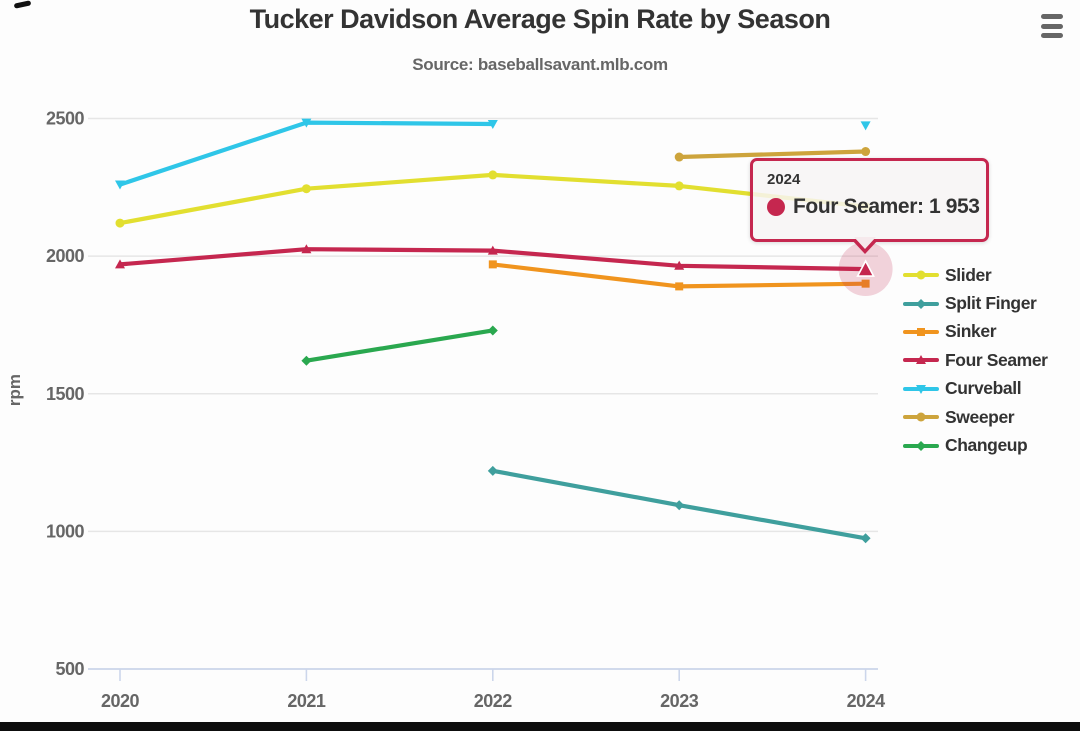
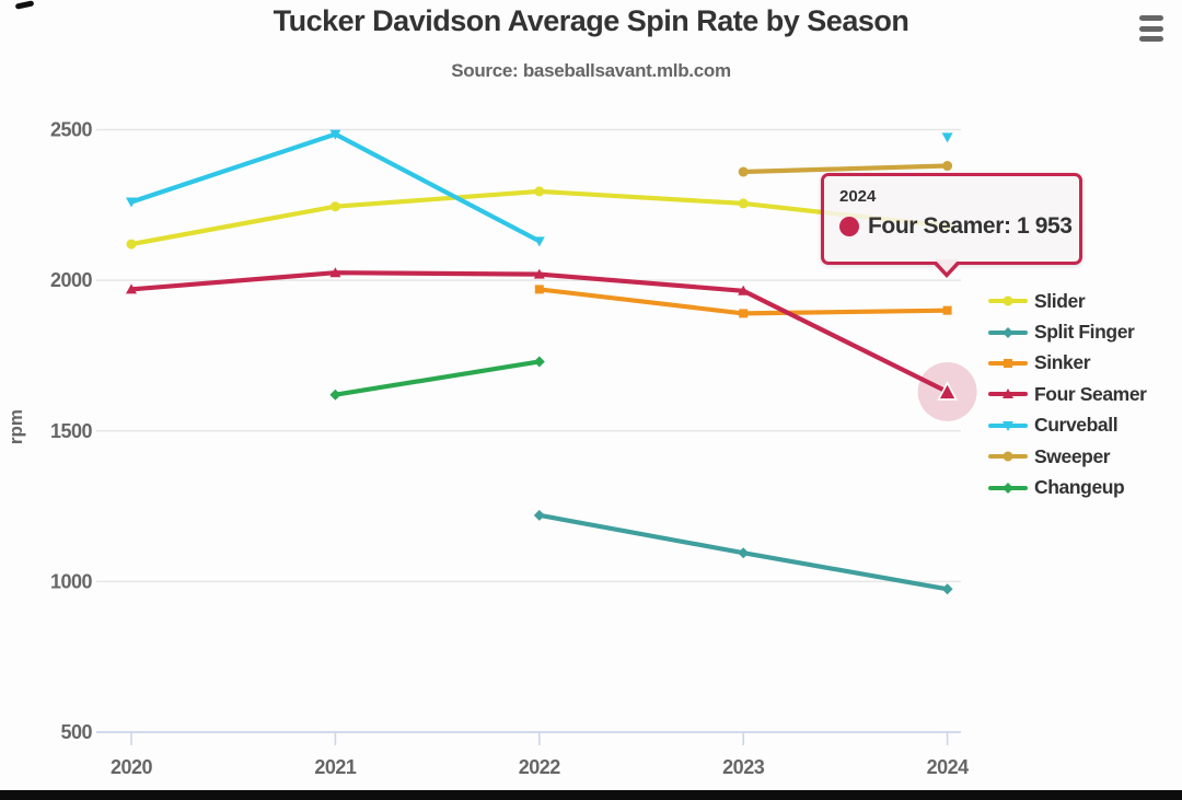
Curveball/2022: 2480 -> 2130
Four Seamer/2024: 1950 -> 1630
